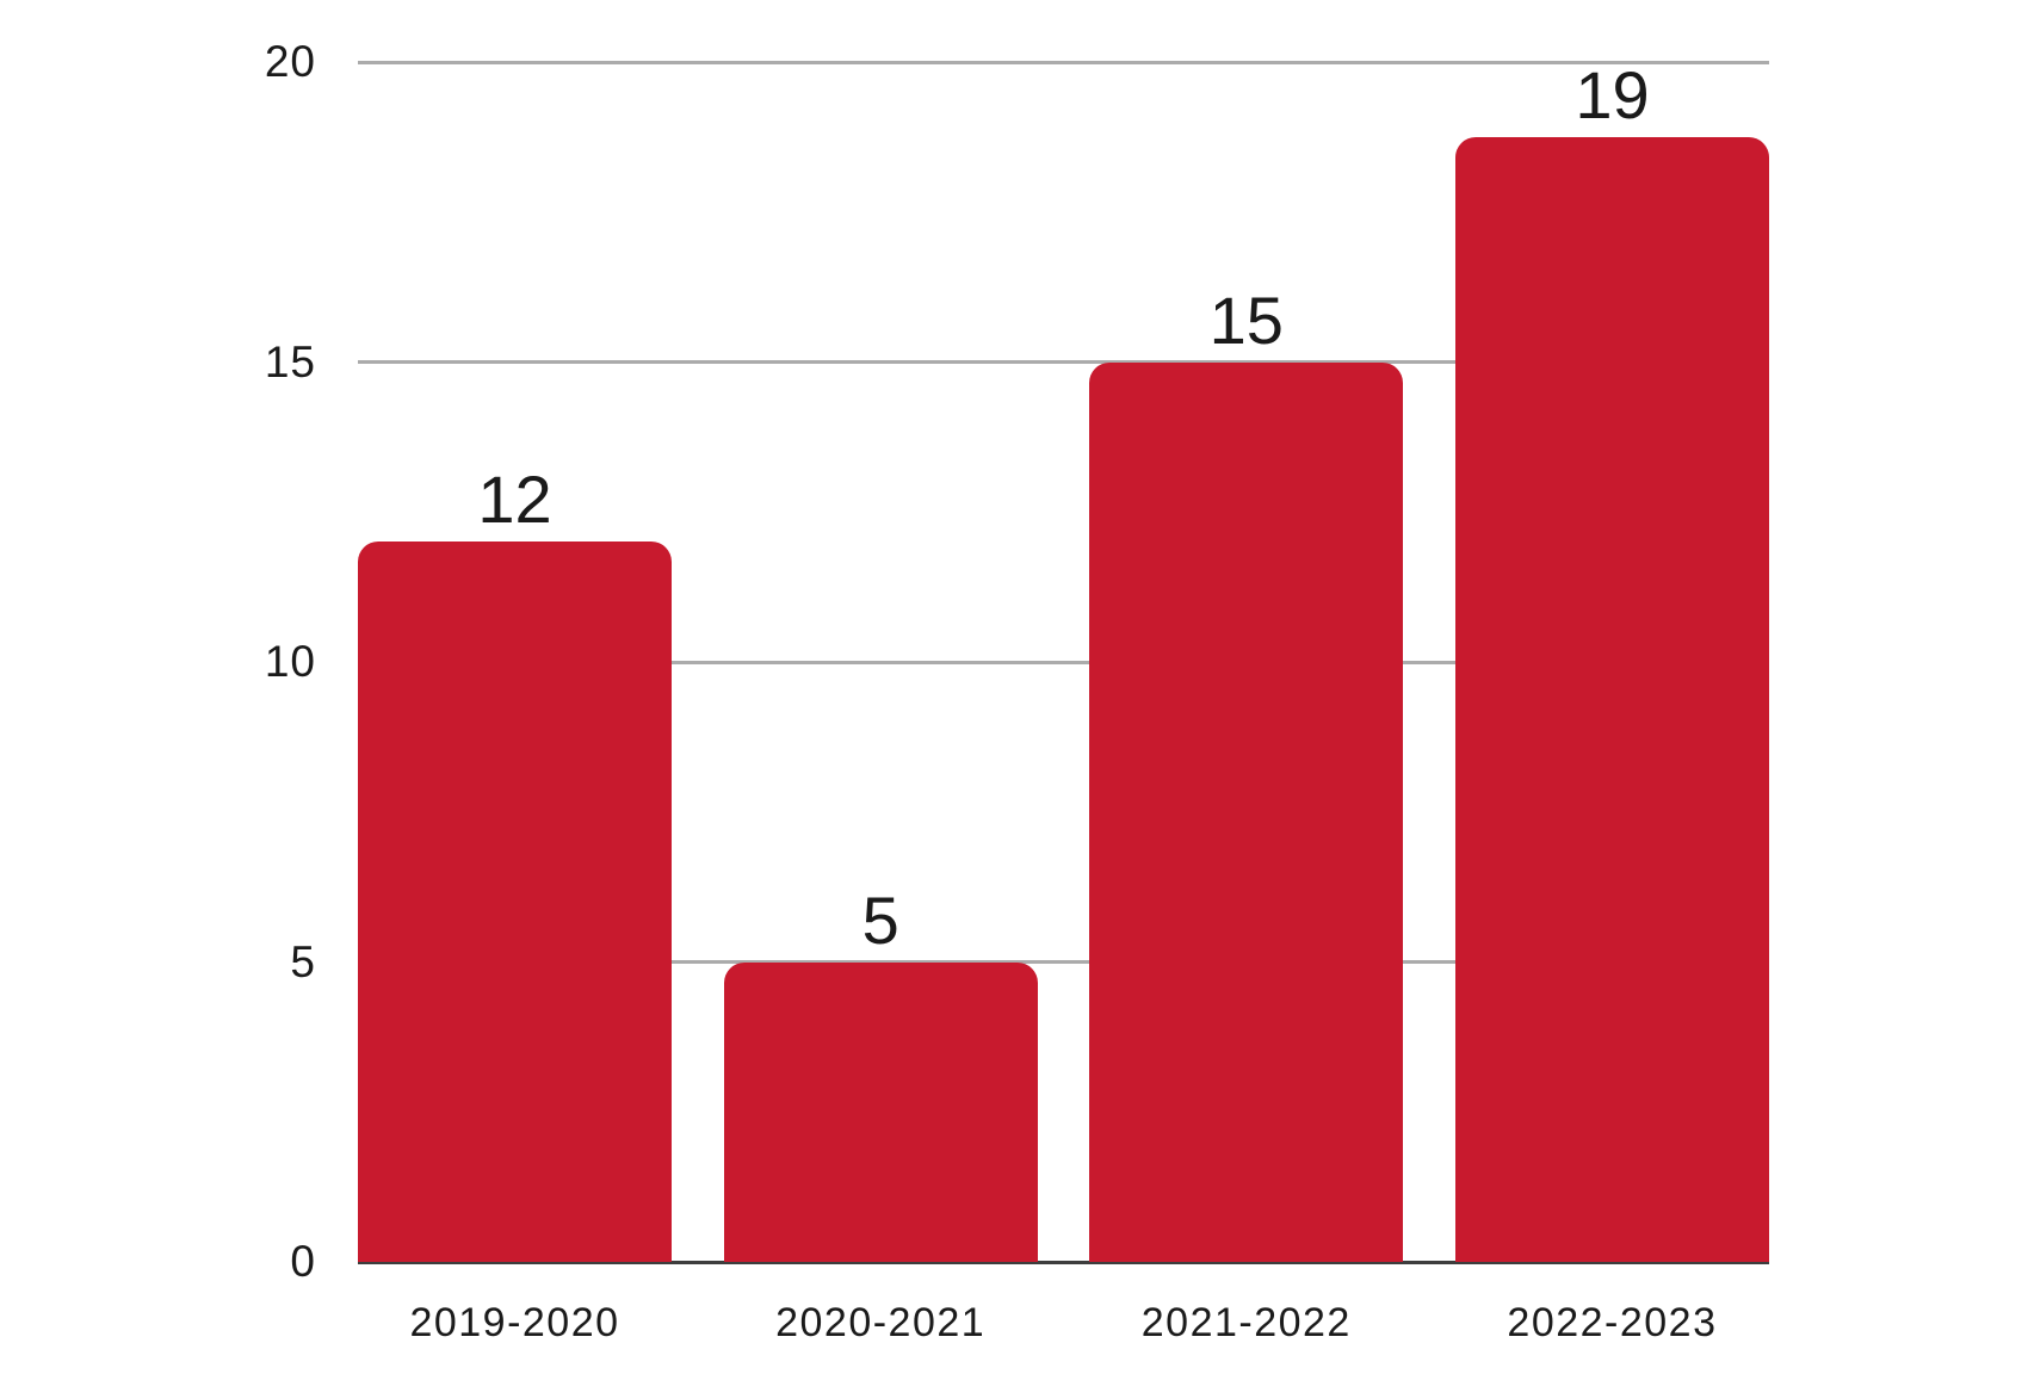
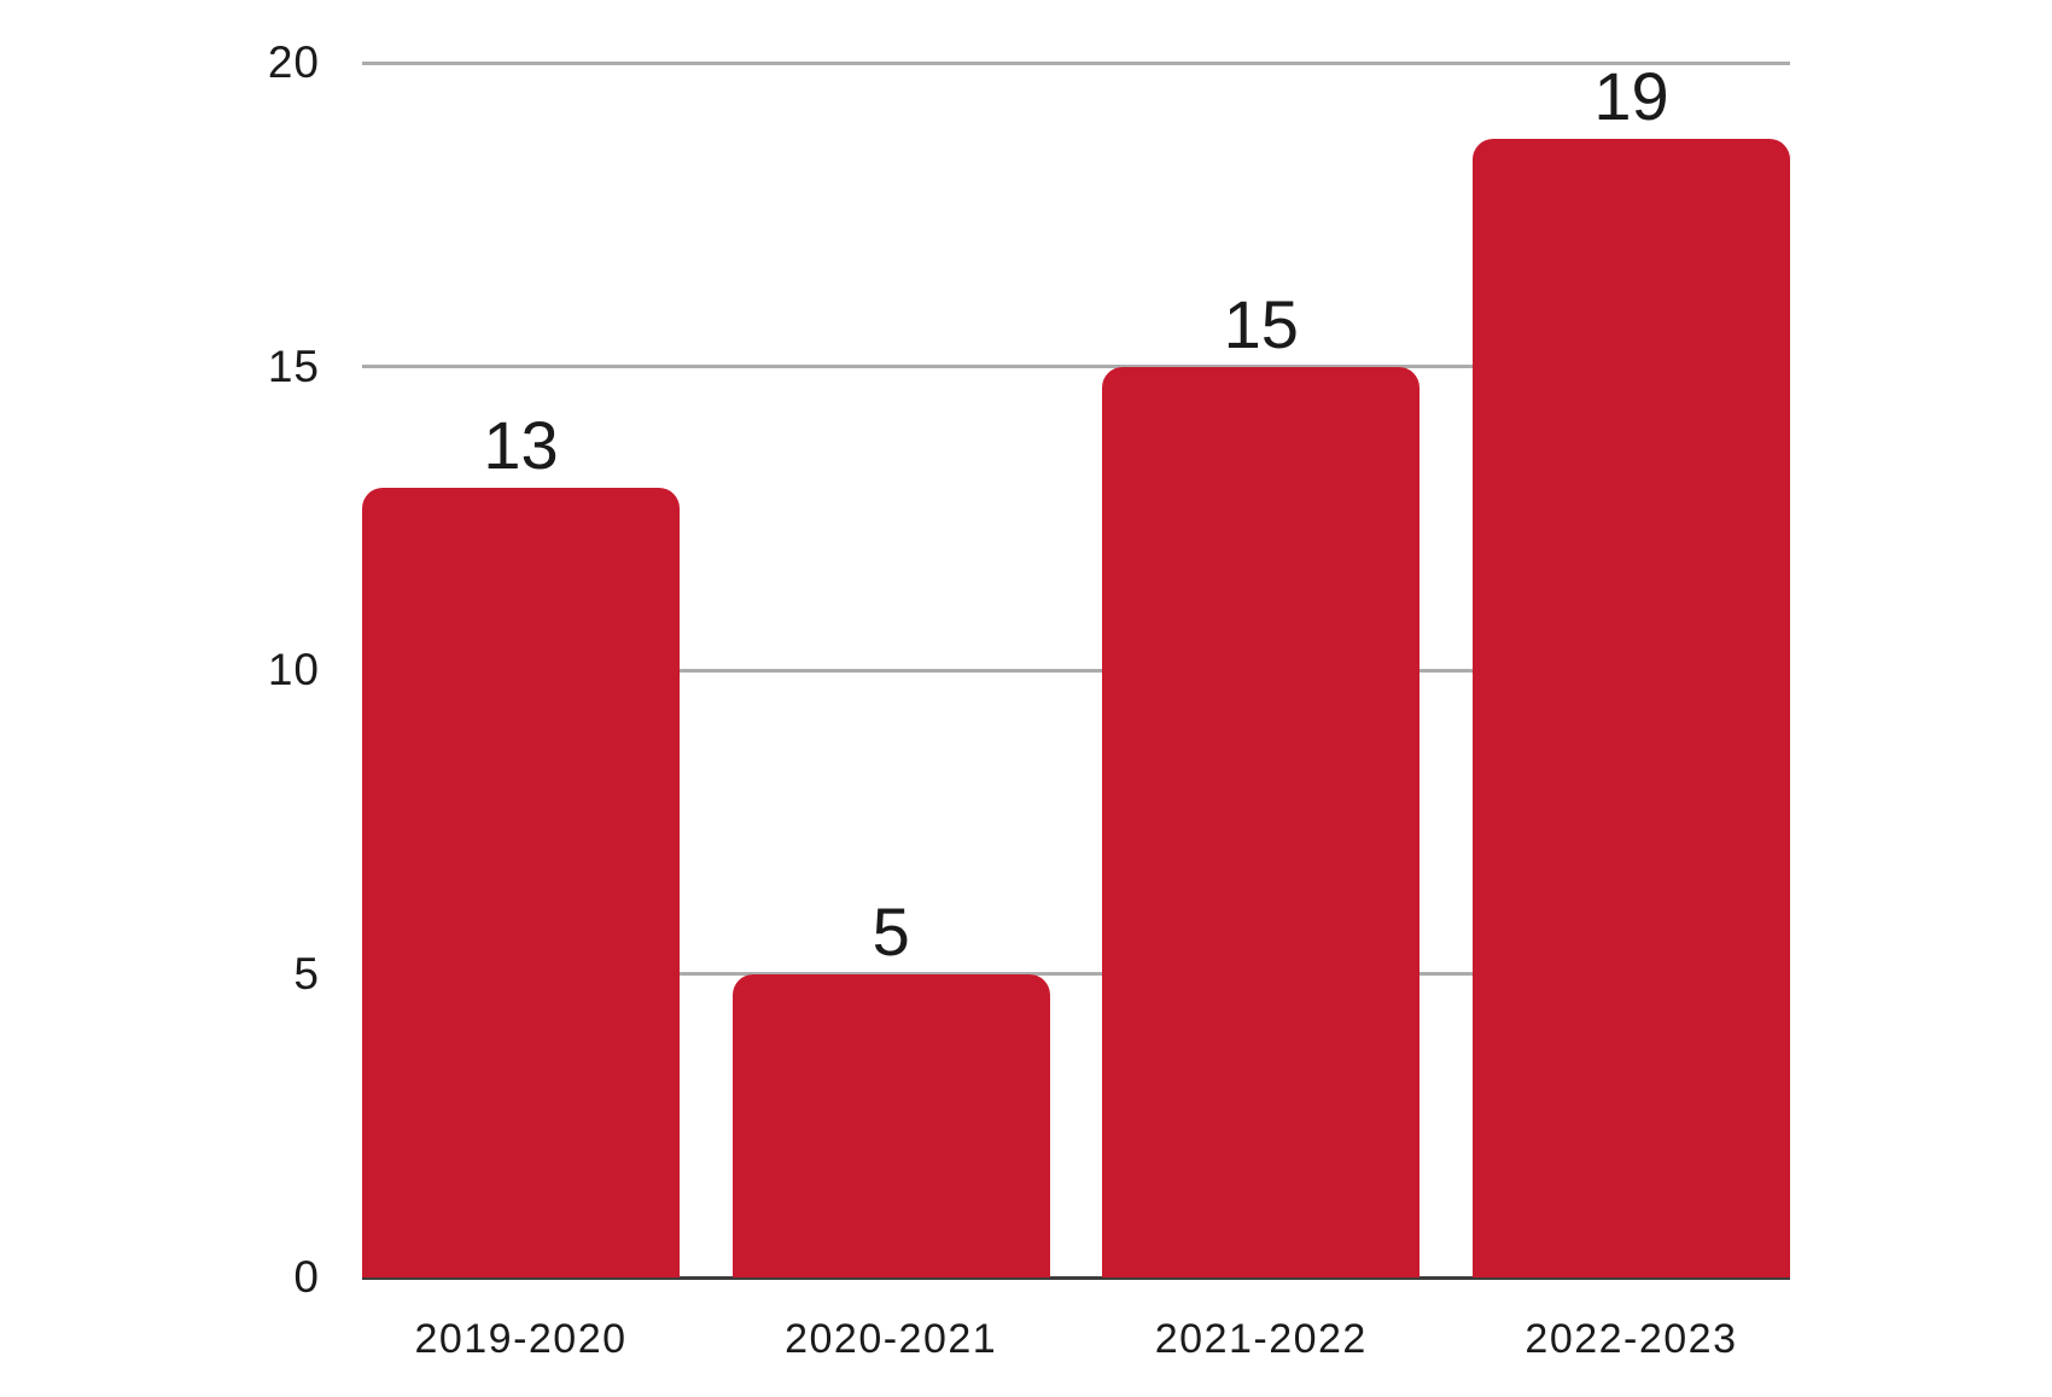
2019-2020: 12 -> 13
